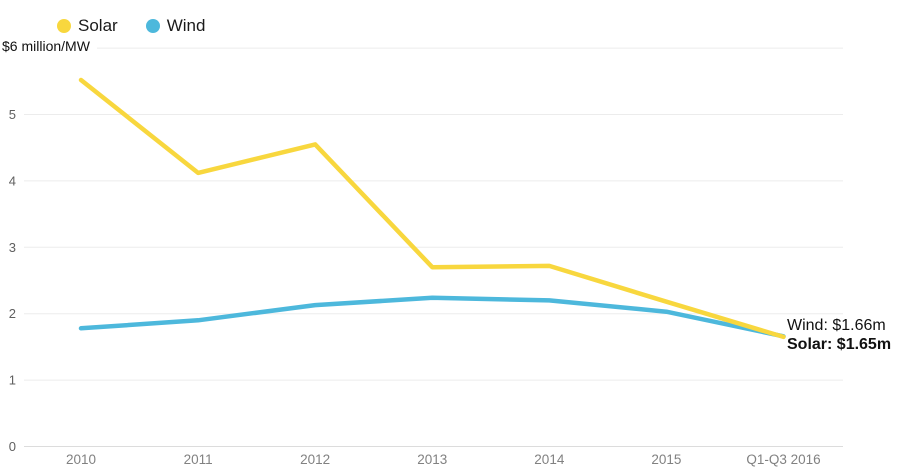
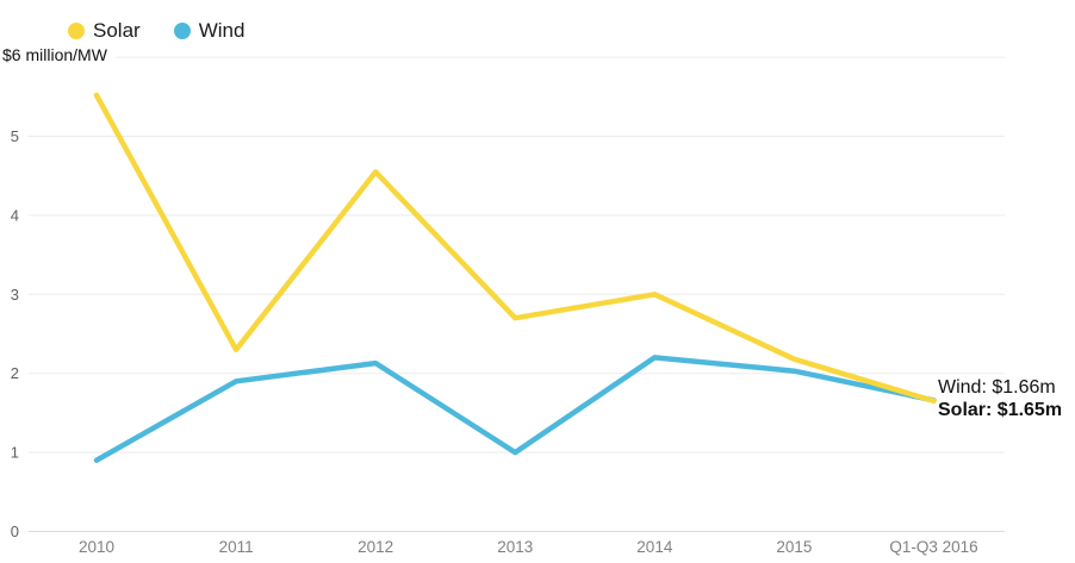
Wind/2010: 1.8 -> 0.9
Solar/2011: 4.1 -> 2.3
Wind/2013: 2.2 -> 1.0
Solar/2014: 2.7 -> 3.0
